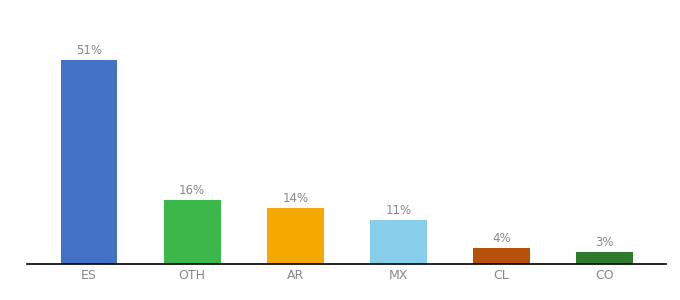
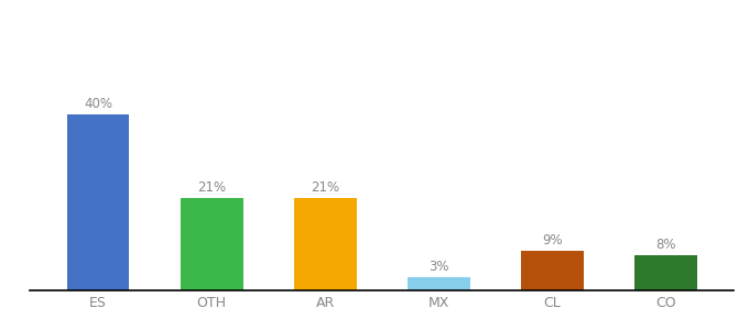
ES: 51% -> 40%
OTH: 16% -> 21%
AR: 14% -> 21%
MX: 11% -> 3%
CL: 4% -> 9%
CO: 3% -> 8%
